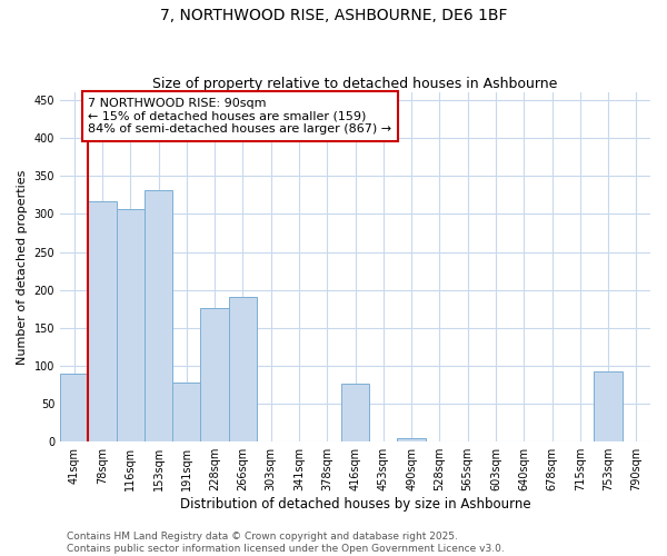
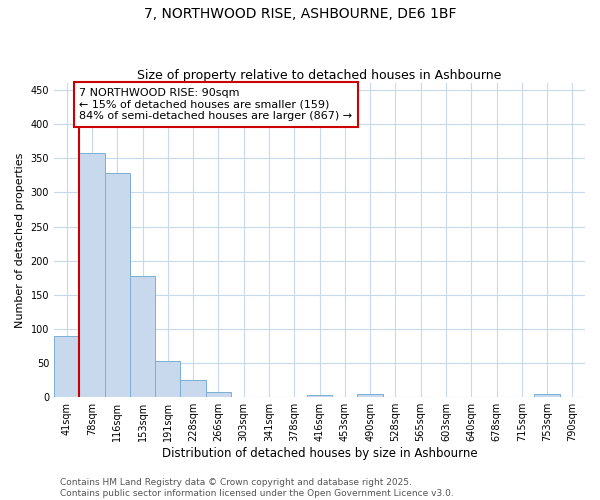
78sqm: 316 -> 358
116sqm: 306 -> 328
153sqm: 332 -> 178
191sqm: 78 -> 53
228sqm: 176 -> 25
266sqm: 190 -> 8
416sqm: 76 -> 3
753sqm: 92 -> 4
